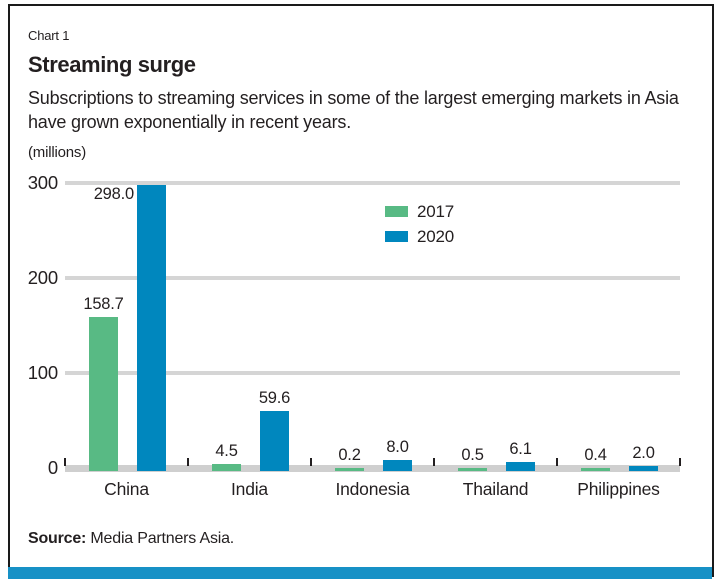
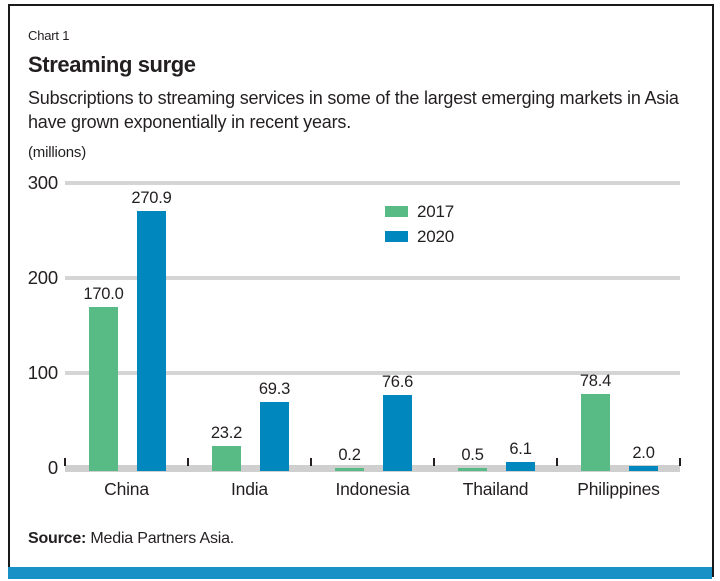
2017/China: 158.7 -> 170.0
2020/China: 298.0 -> 270.9
2017/India: 4.5 -> 23.2
2020/India: 59.6 -> 69.3
2020/Indonesia: 8.0 -> 76.6
2017/Philippines: 0.4 -> 78.4
